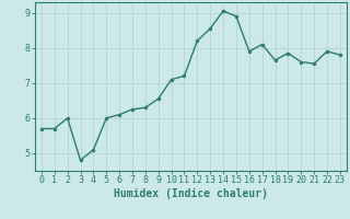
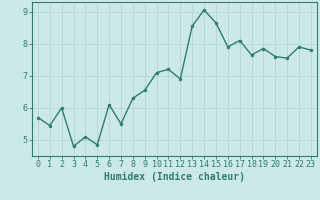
1: 5.70 -> 5.45
5: 6.00 -> 4.85
7: 6.25 -> 5.50
12: 8.20 -> 6.90
15: 8.90 -> 8.65
